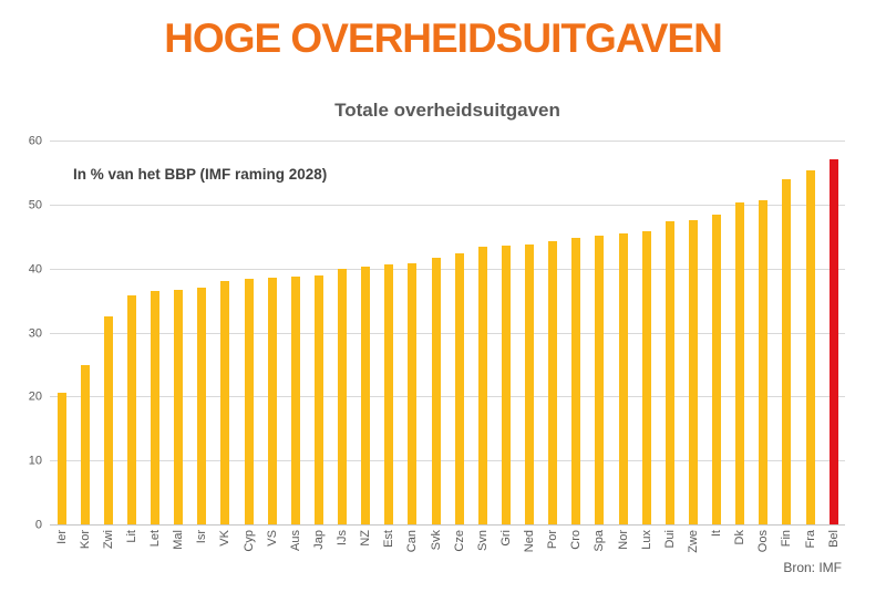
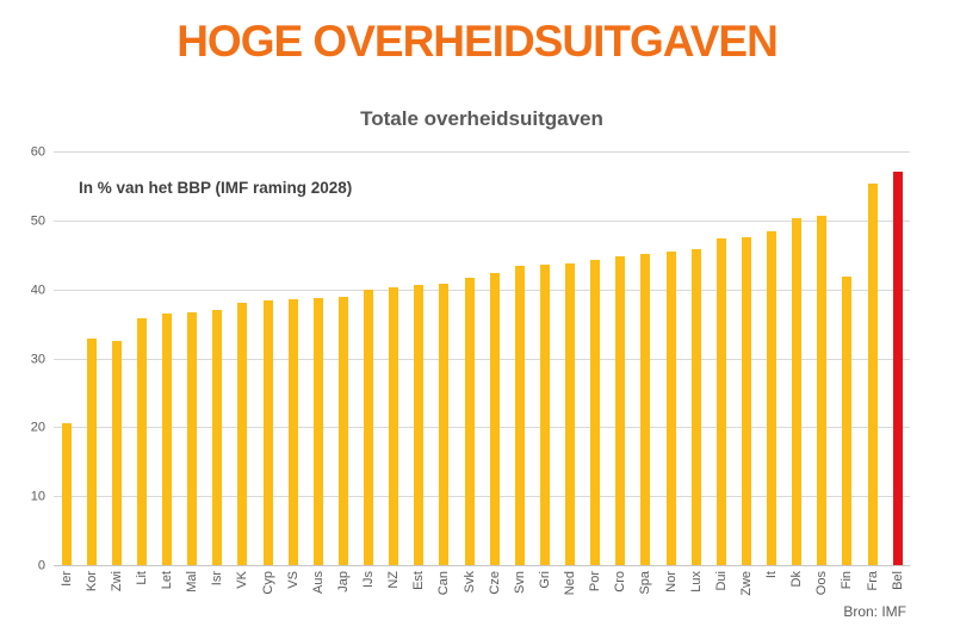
Kor: 25 -> 33
Fin: 54 -> 42
